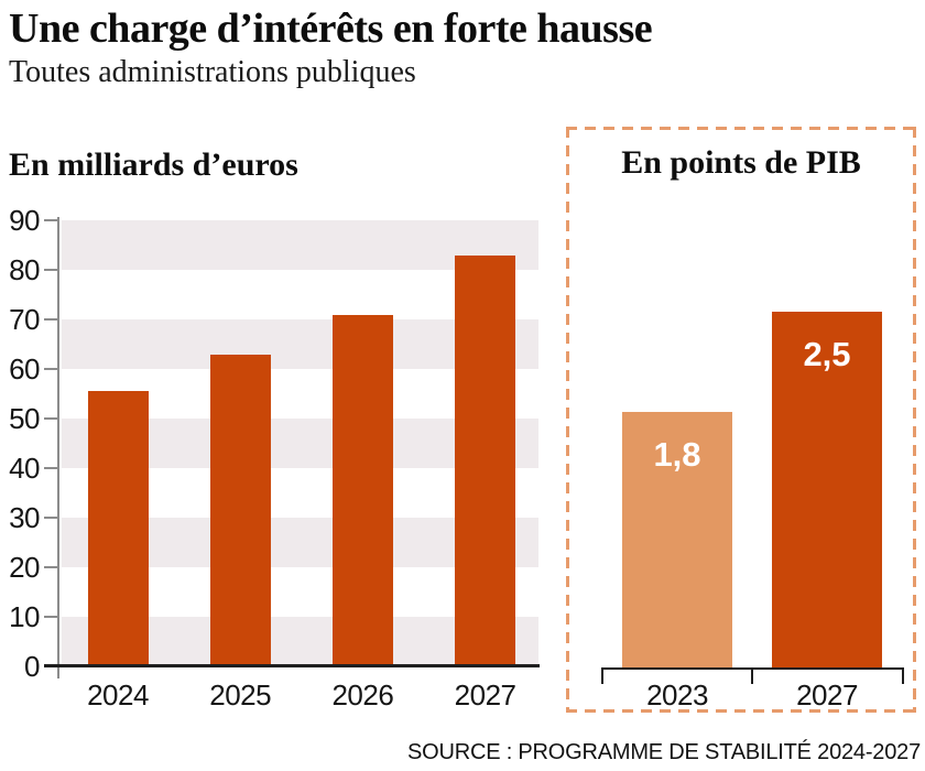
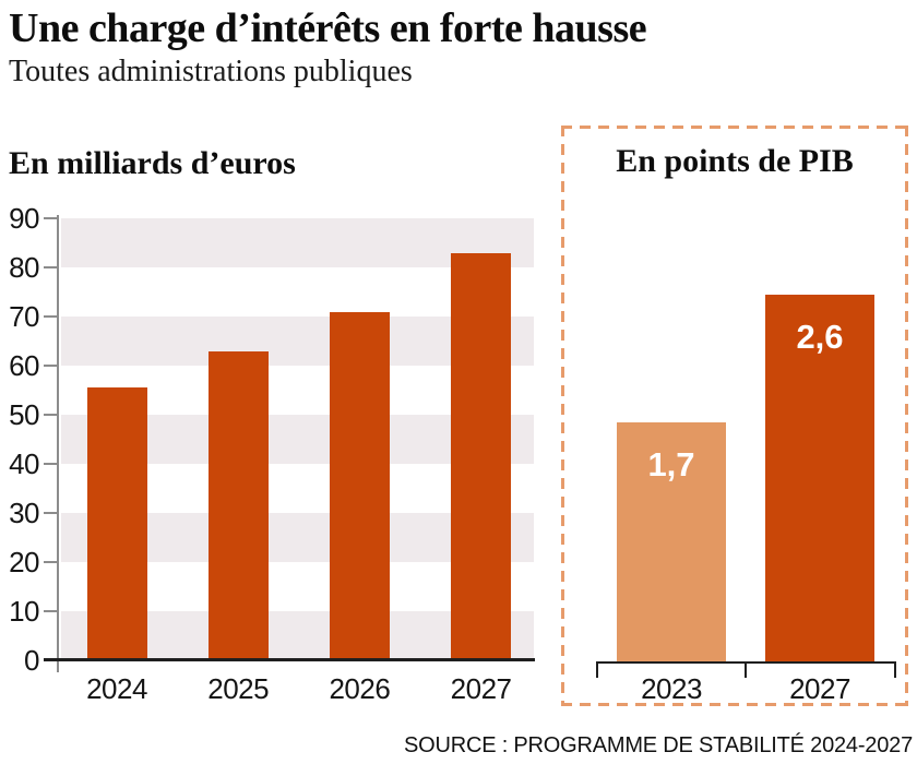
En points de PIB/2023: 1,8 -> 1,7
En points de PIB/2027: 2,5 -> 2,6
